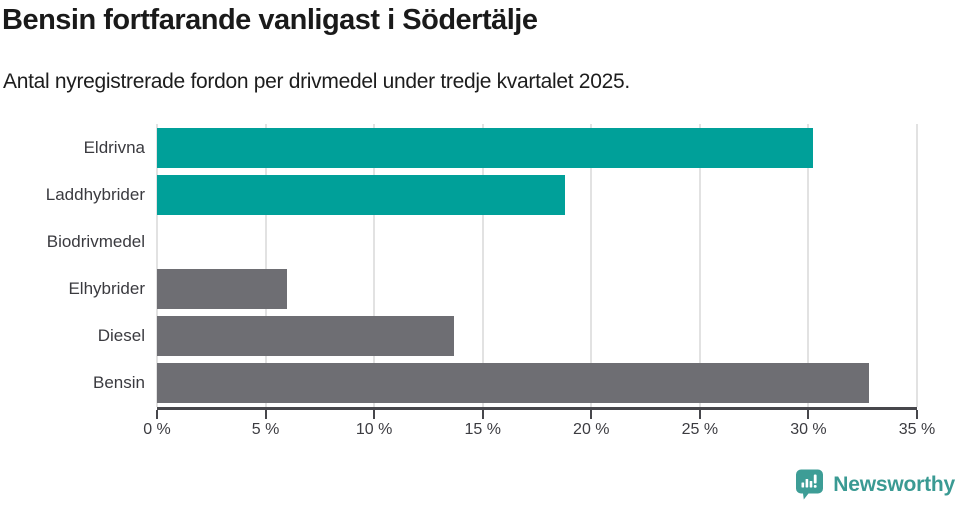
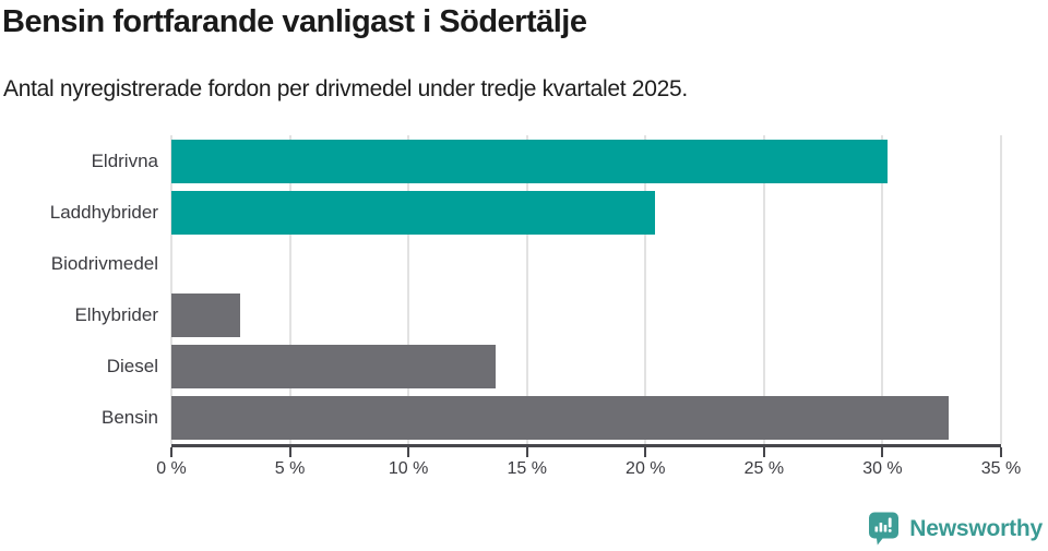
Laddhybrider: 18.8% -> 20.4%
Elhybrider: 6.0% -> 2.9%
